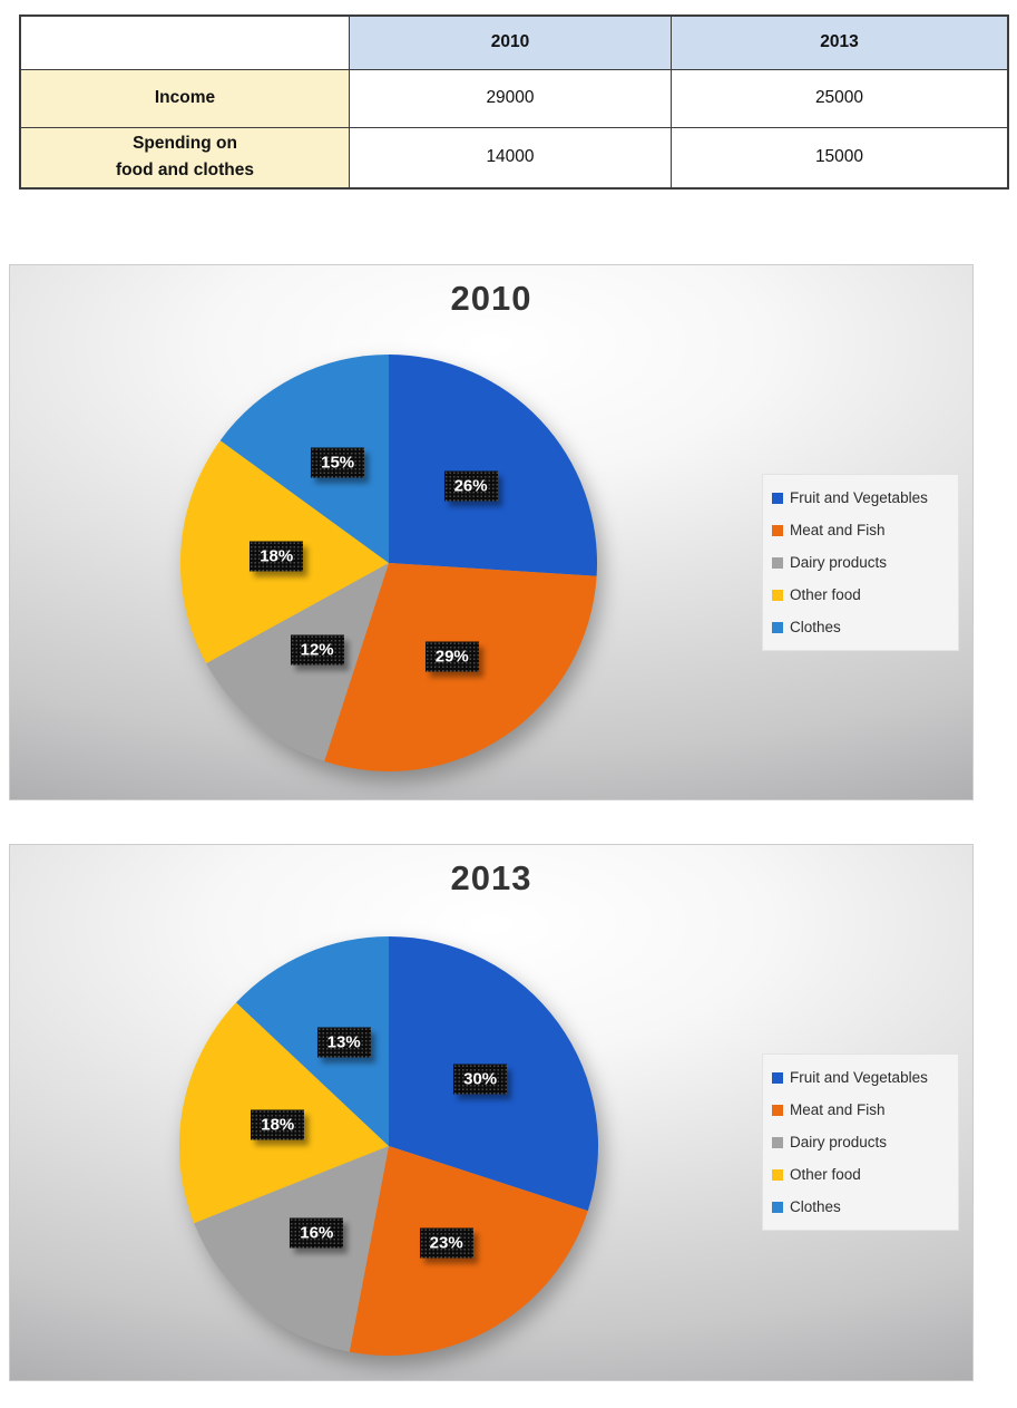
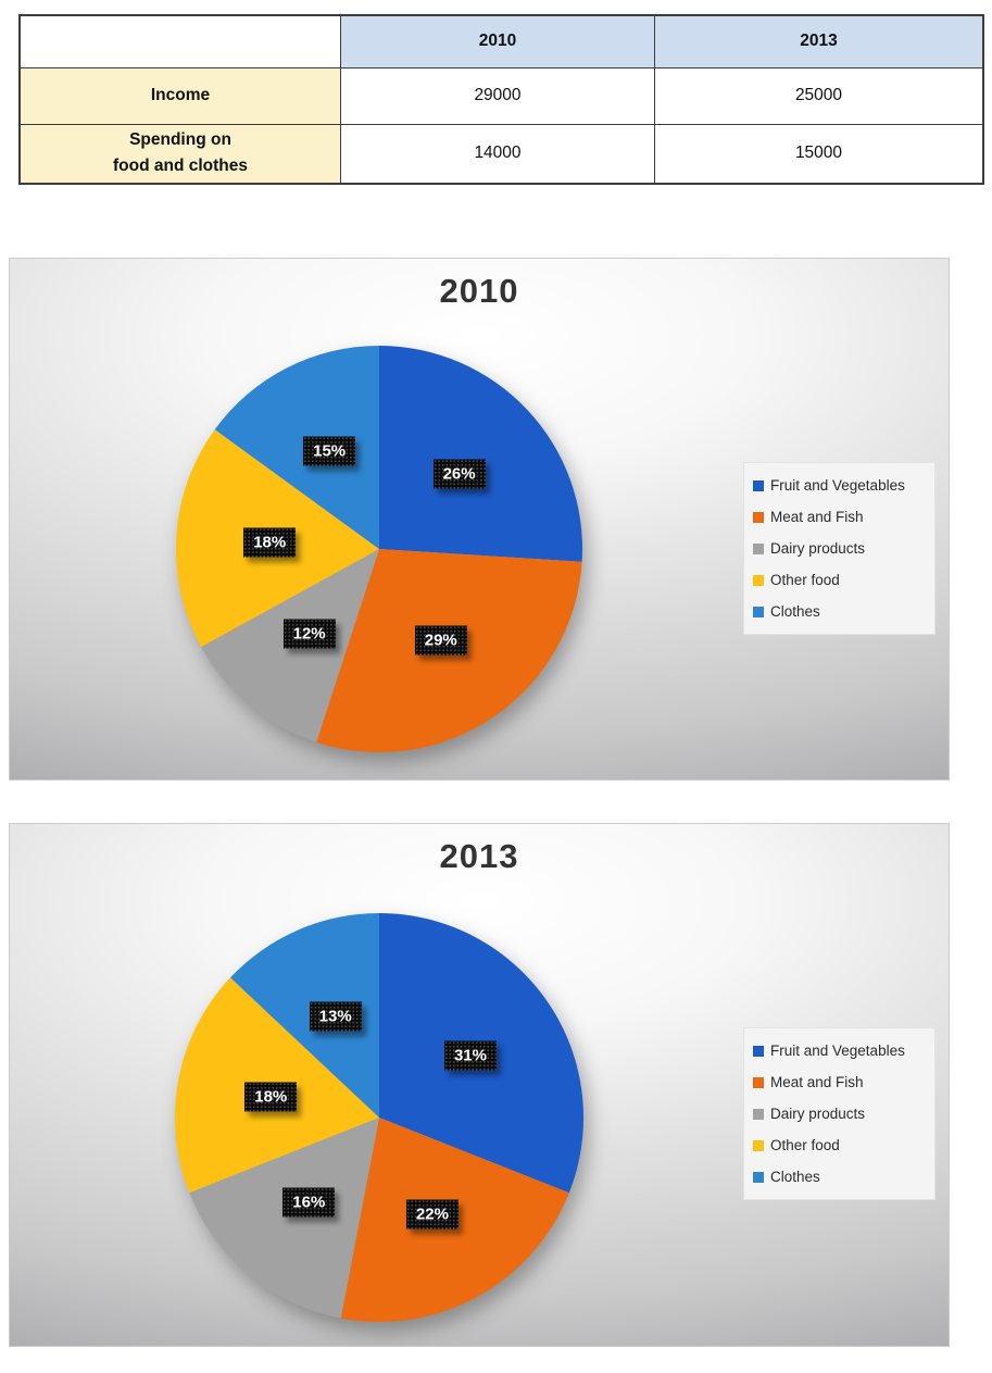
2013/Fruit and Vegetables: 30% -> 31%
2013/Meat and Fish: 23% -> 22%
